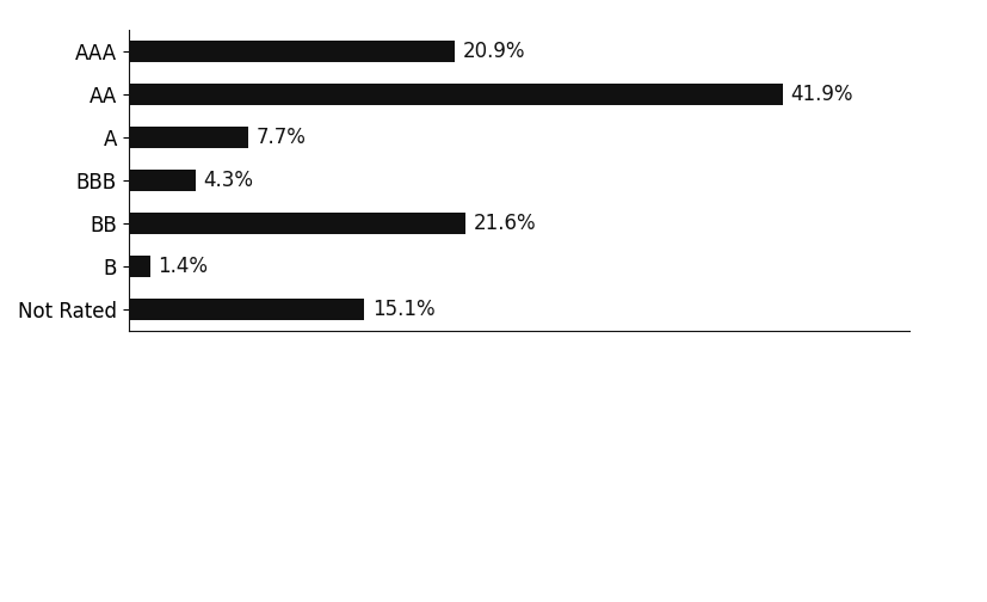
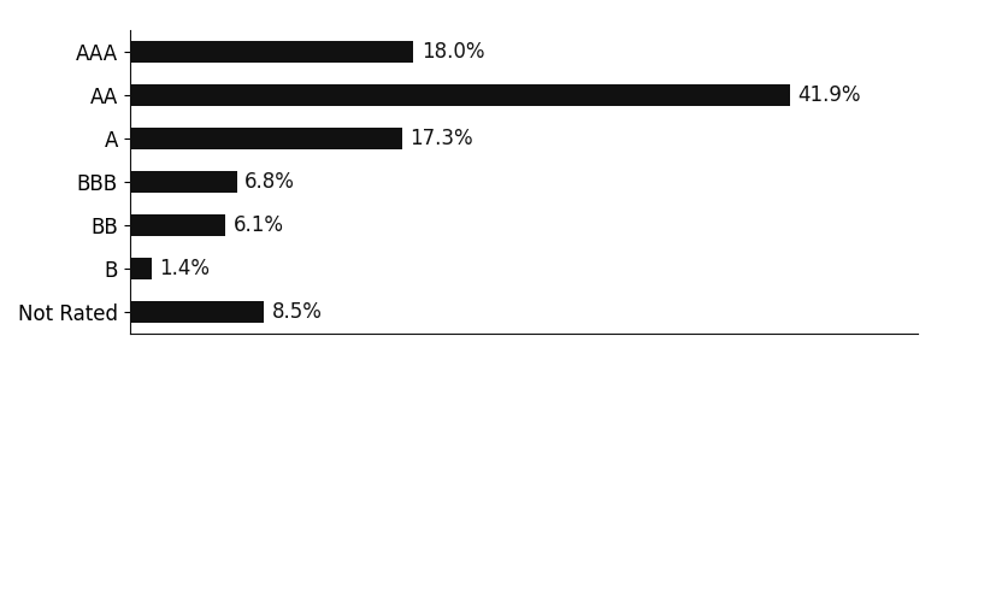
AAA: 20.9% -> 18.0%
A: 7.7% -> 17.3%
BBB: 4.3% -> 6.8%
BB: 21.6% -> 6.1%
Not Rated: 15.1% -> 8.5%
